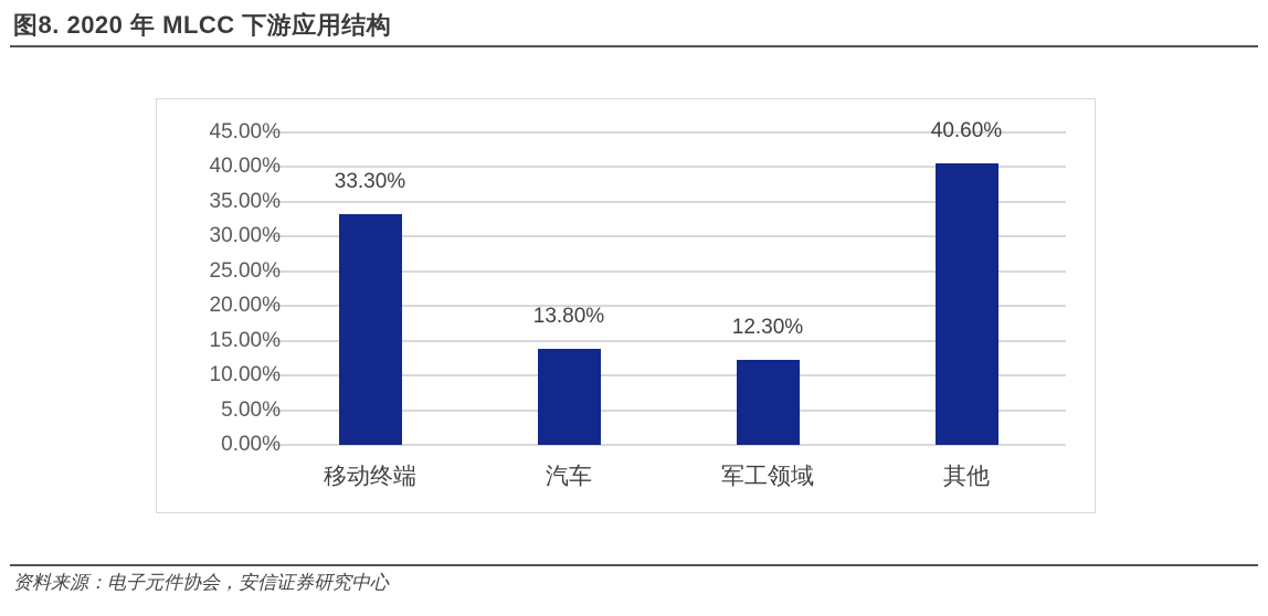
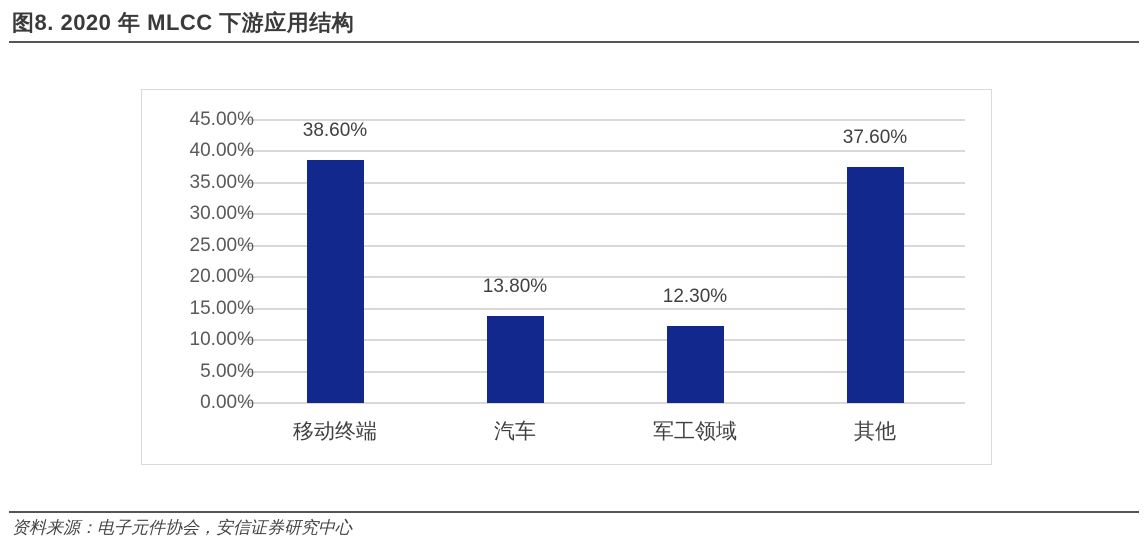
移动终端: 33.30% -> 38.60%
其他: 40.60% -> 37.60%
